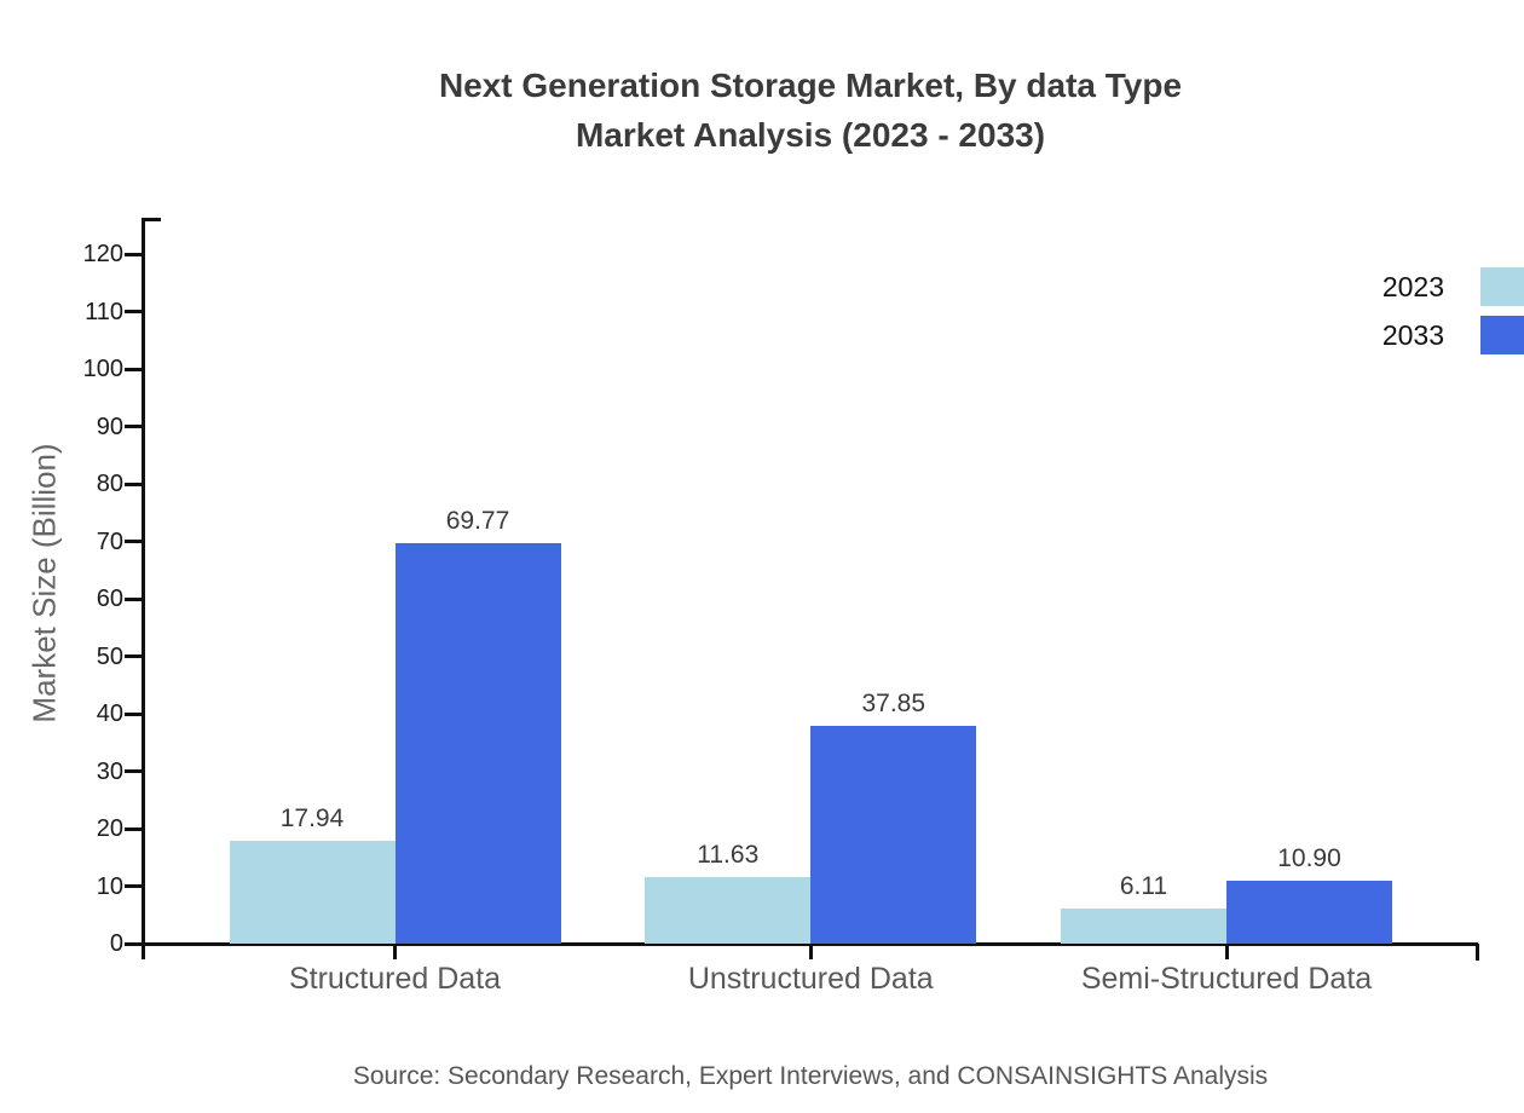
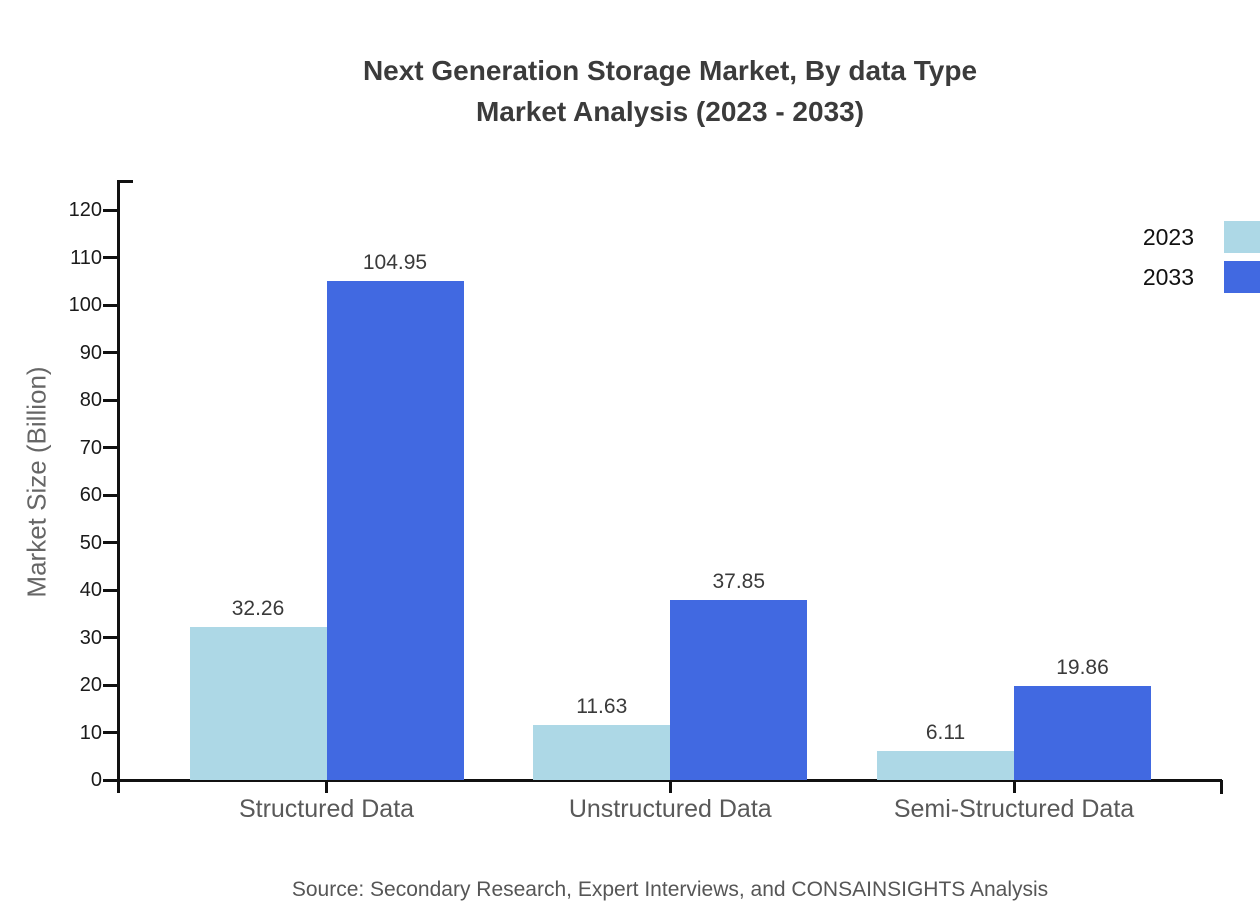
2023/Structured Data: 17.94 -> 32.26
2033/Structured Data: 69.77 -> 104.95
2033/Semi-Structured Data: 10.90 -> 19.86
